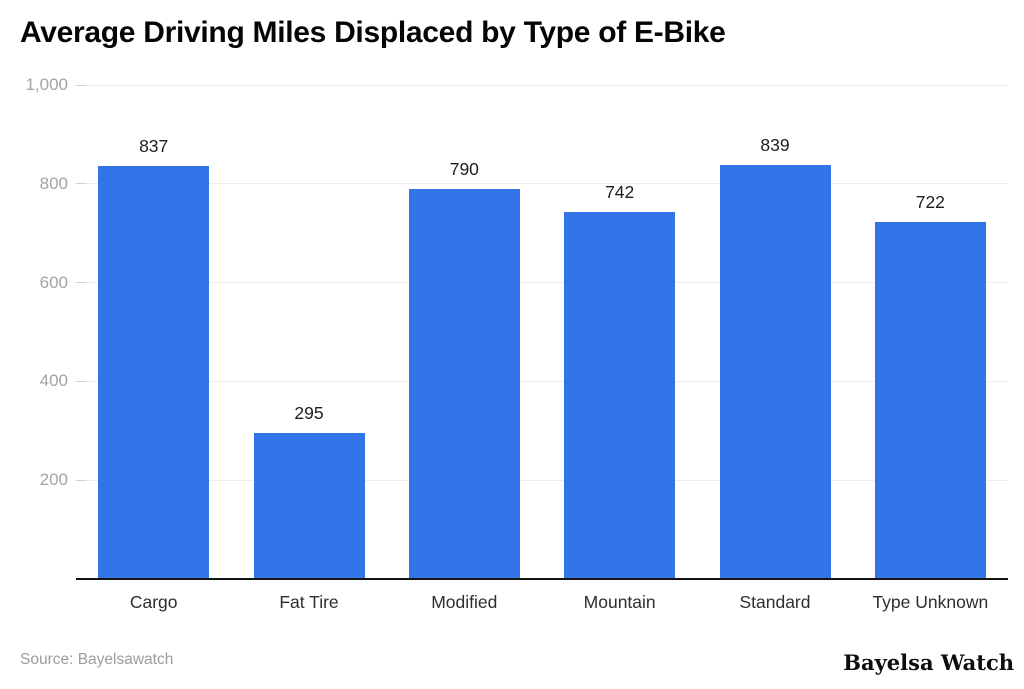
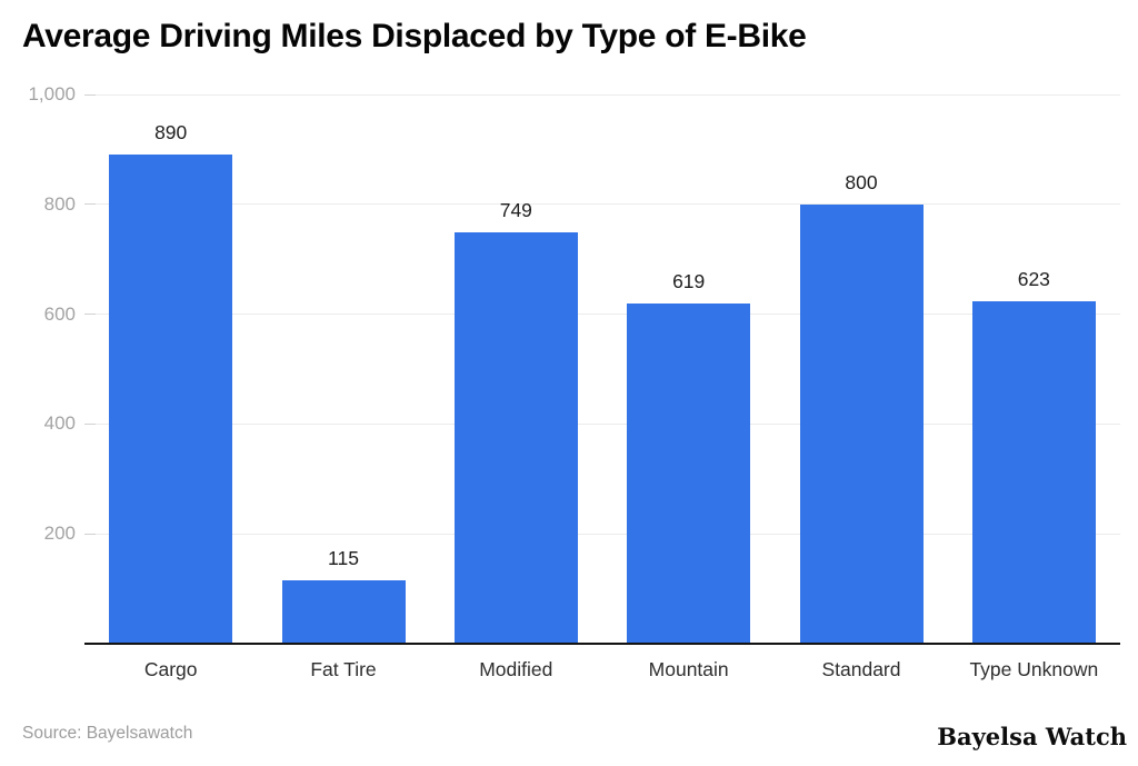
Cargo: 837 -> 890
Fat Tire: 295 -> 115
Modified: 790 -> 749
Mountain: 742 -> 619
Standard: 839 -> 800
Type Unknown: 722 -> 623
